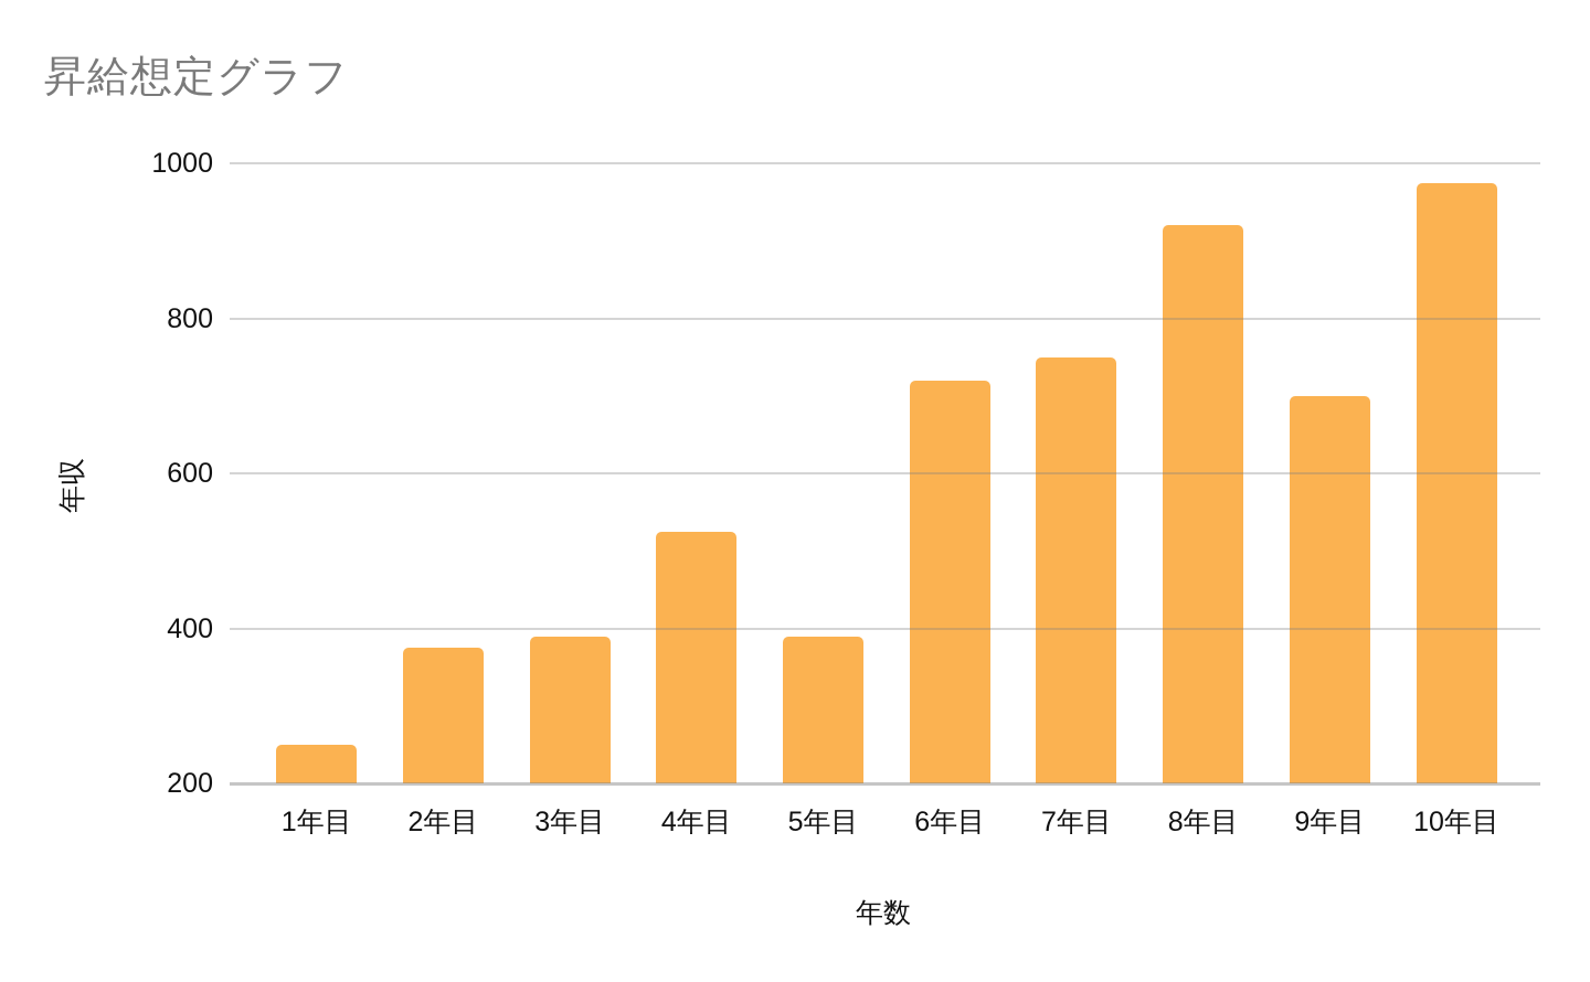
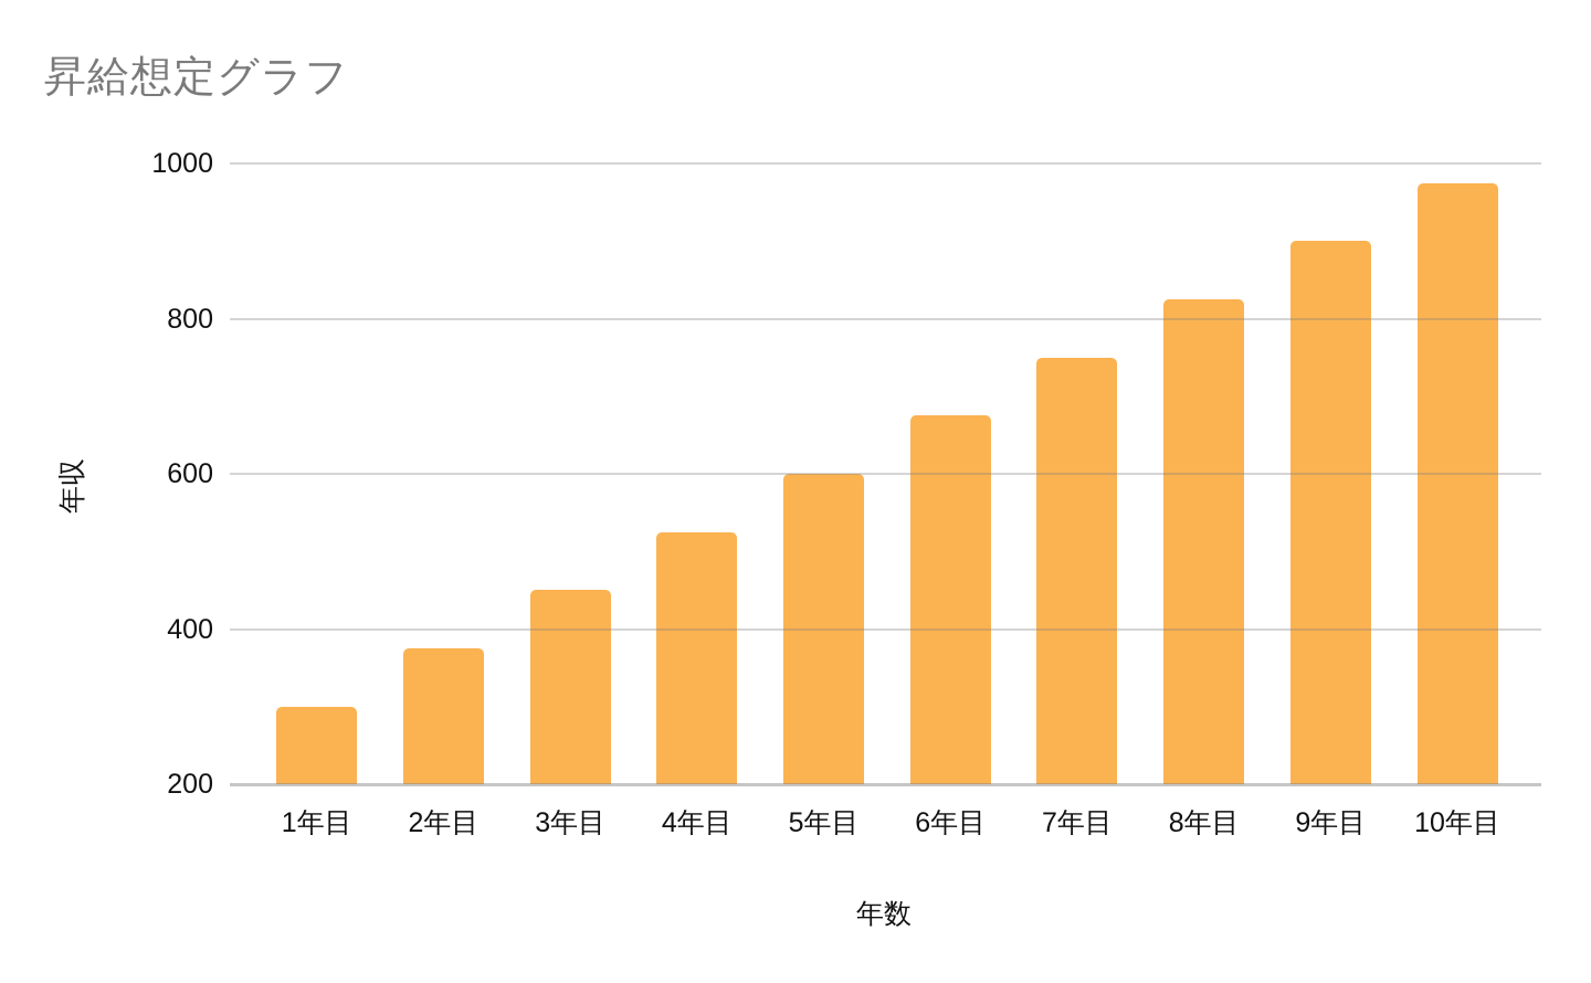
1年目: 250 -> 300
3年目: 390 -> 450
5年目: 390 -> 600
6年目: 720 -> 680
8年目: 920 -> 820
9年目: 700 -> 900
